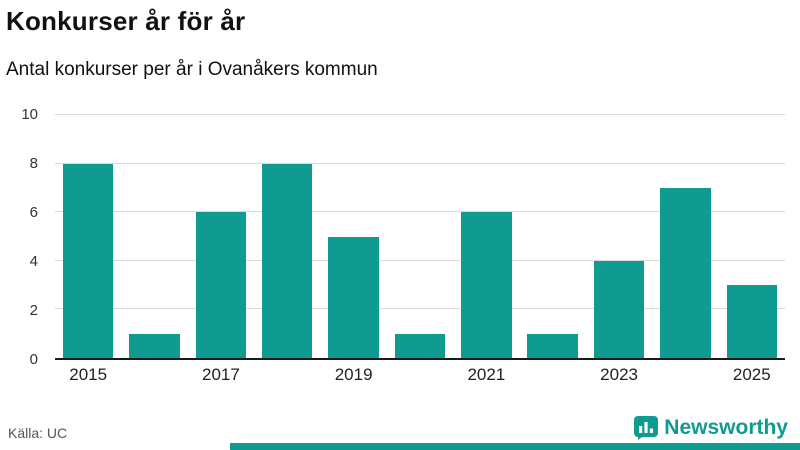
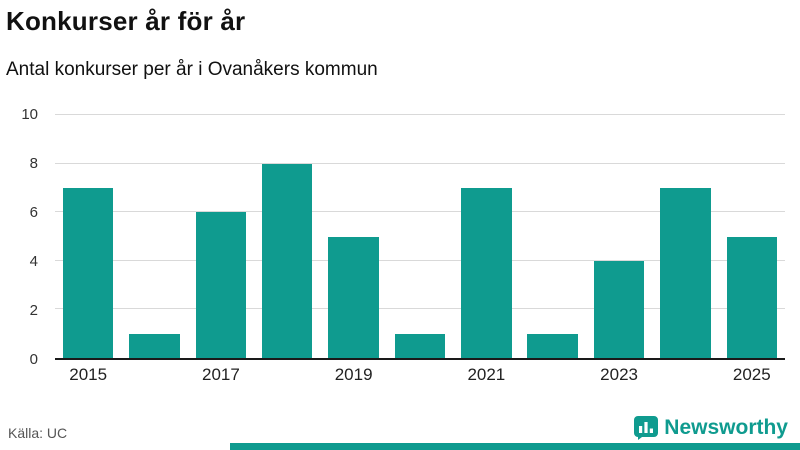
2015: 8 -> 7
2021: 6 -> 7
2025: 3 -> 5
